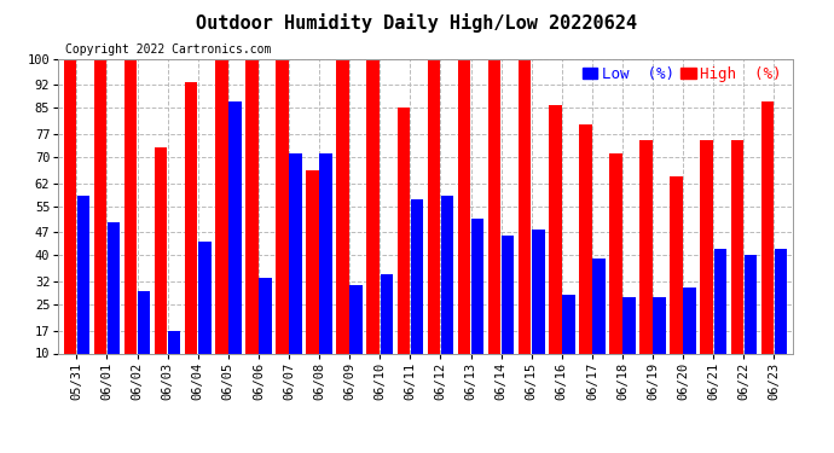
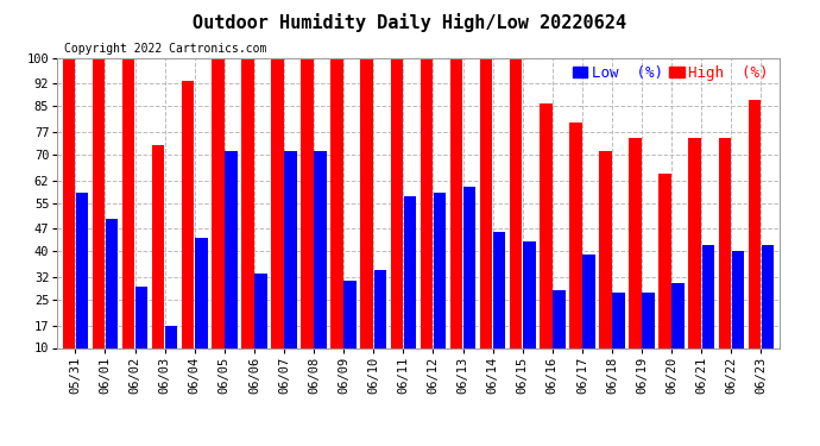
Low (%)/06/05: 87 -> 71
High (%)/06/08: 66 -> 100
High (%)/06/11: 85 -> 100
Low (%)/06/13: 51 -> 60
Low (%)/06/15: 48 -> 43
